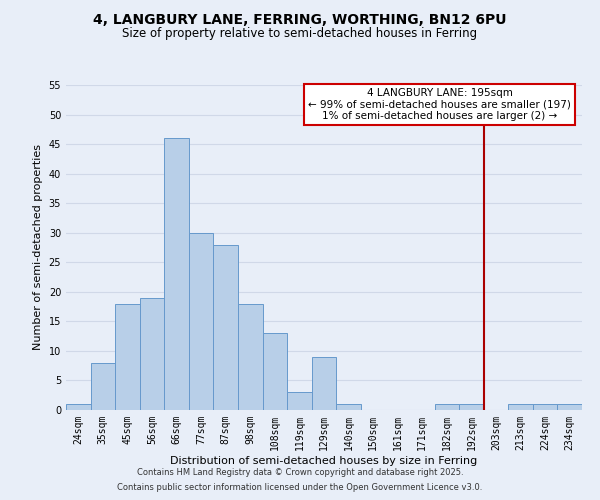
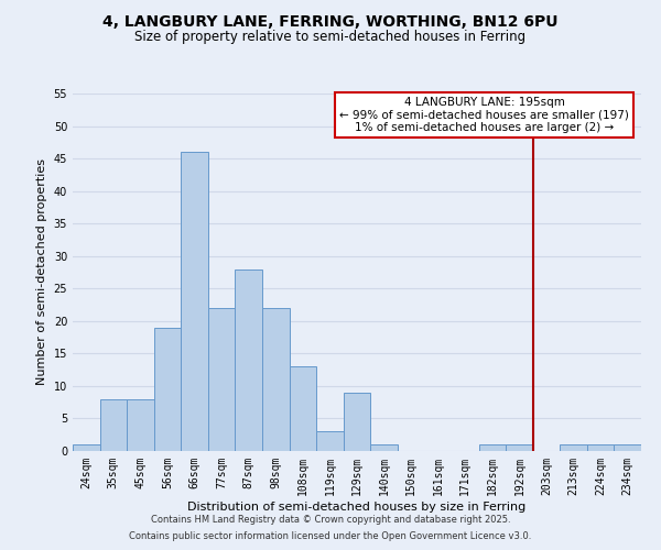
45sqm: 18 -> 8
77sqm: 30 -> 22
98sqm: 18 -> 22
